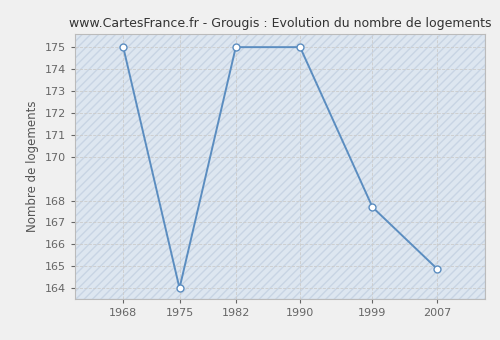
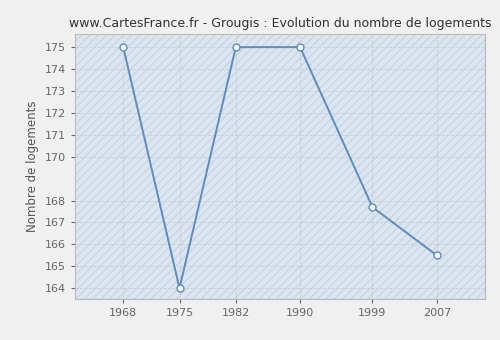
2007: 164.9 -> 165.5
